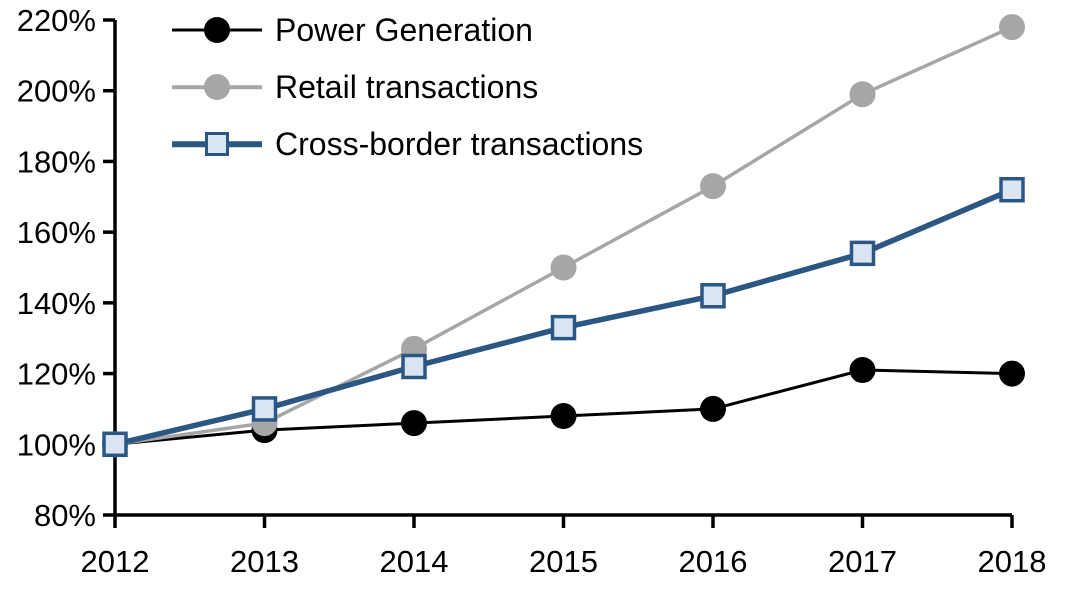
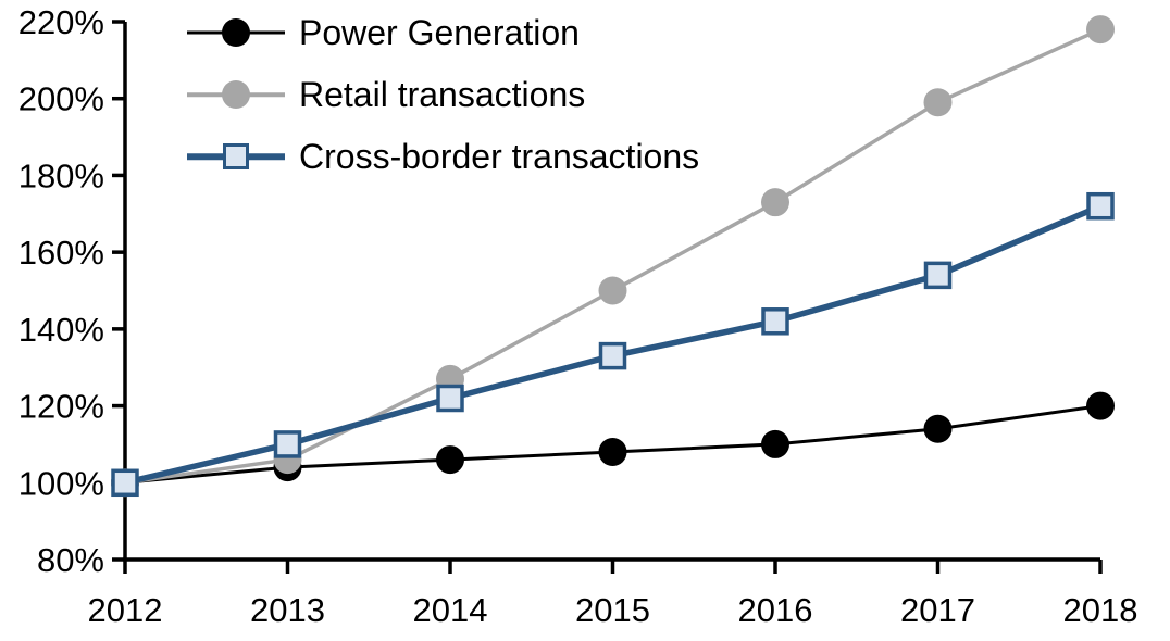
Power Generation/2017: 121% -> 114%
